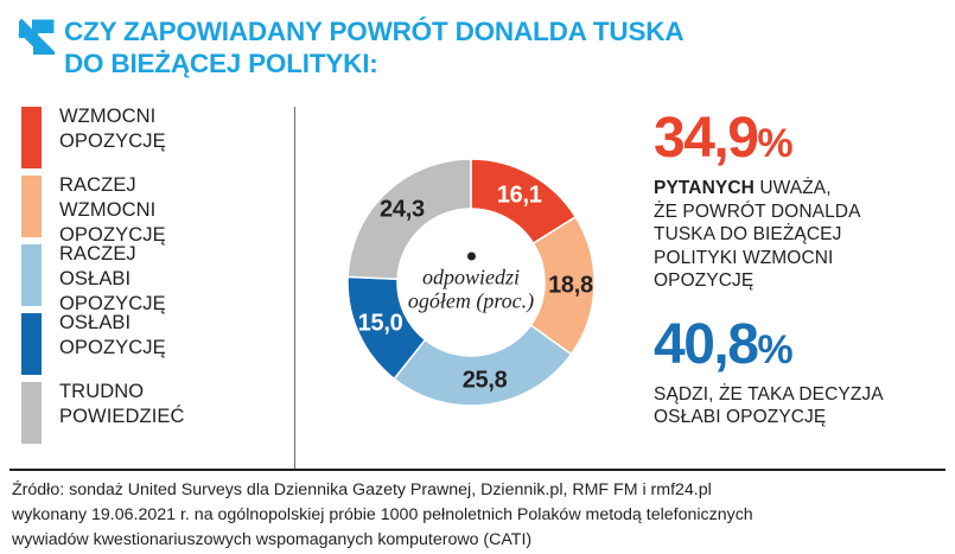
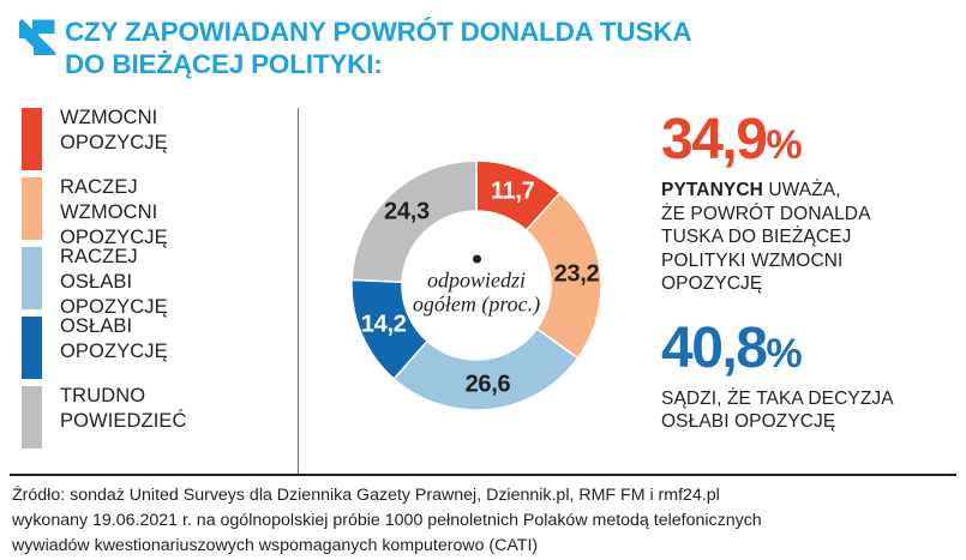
WZMOCNI OPOZYCJĘ: 16,1 -> 11,7
RACZEJ WZMOCNI OPOZYCJĘ: 18,8 -> 23,2
RACZEJ OSŁABI OPOZYCJĘ: 25,8 -> 26,6
OSŁABI OPOZYCJĘ: 15,0 -> 14,2
